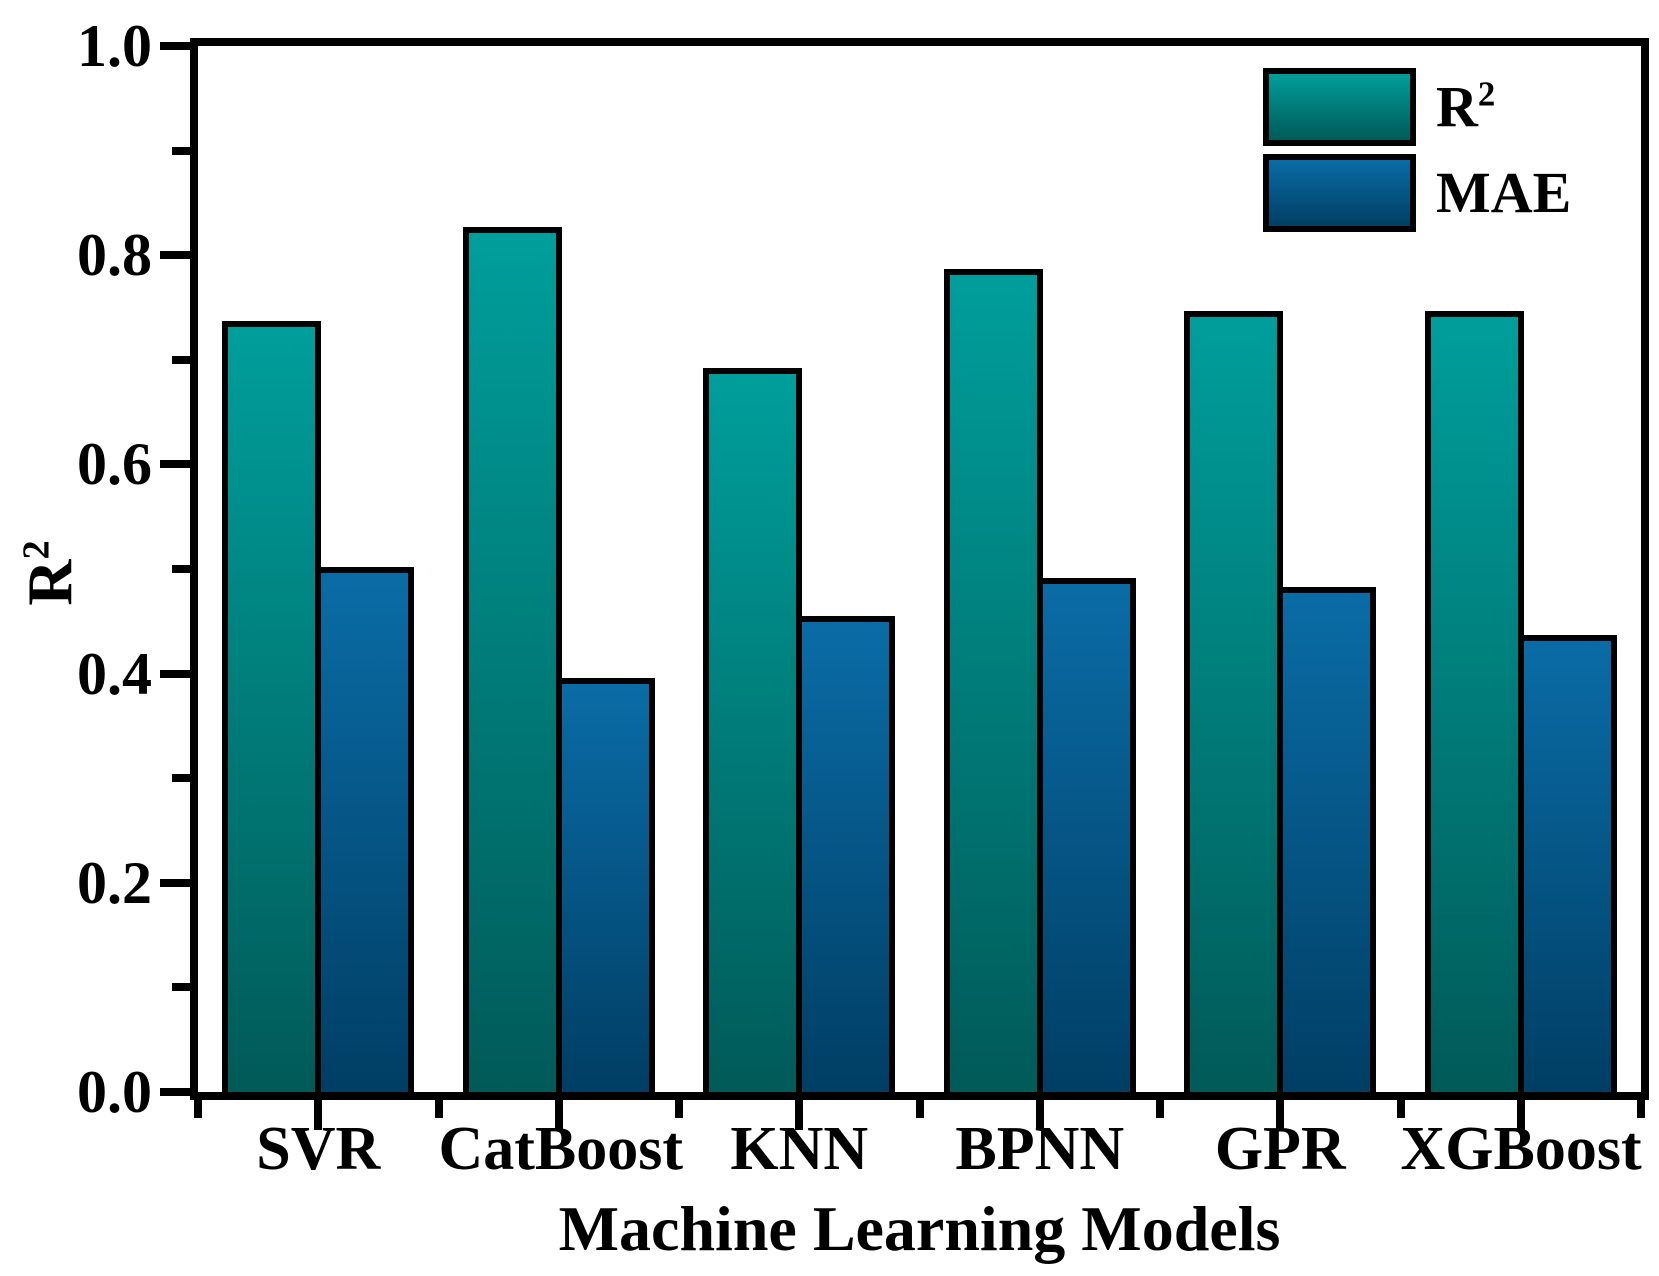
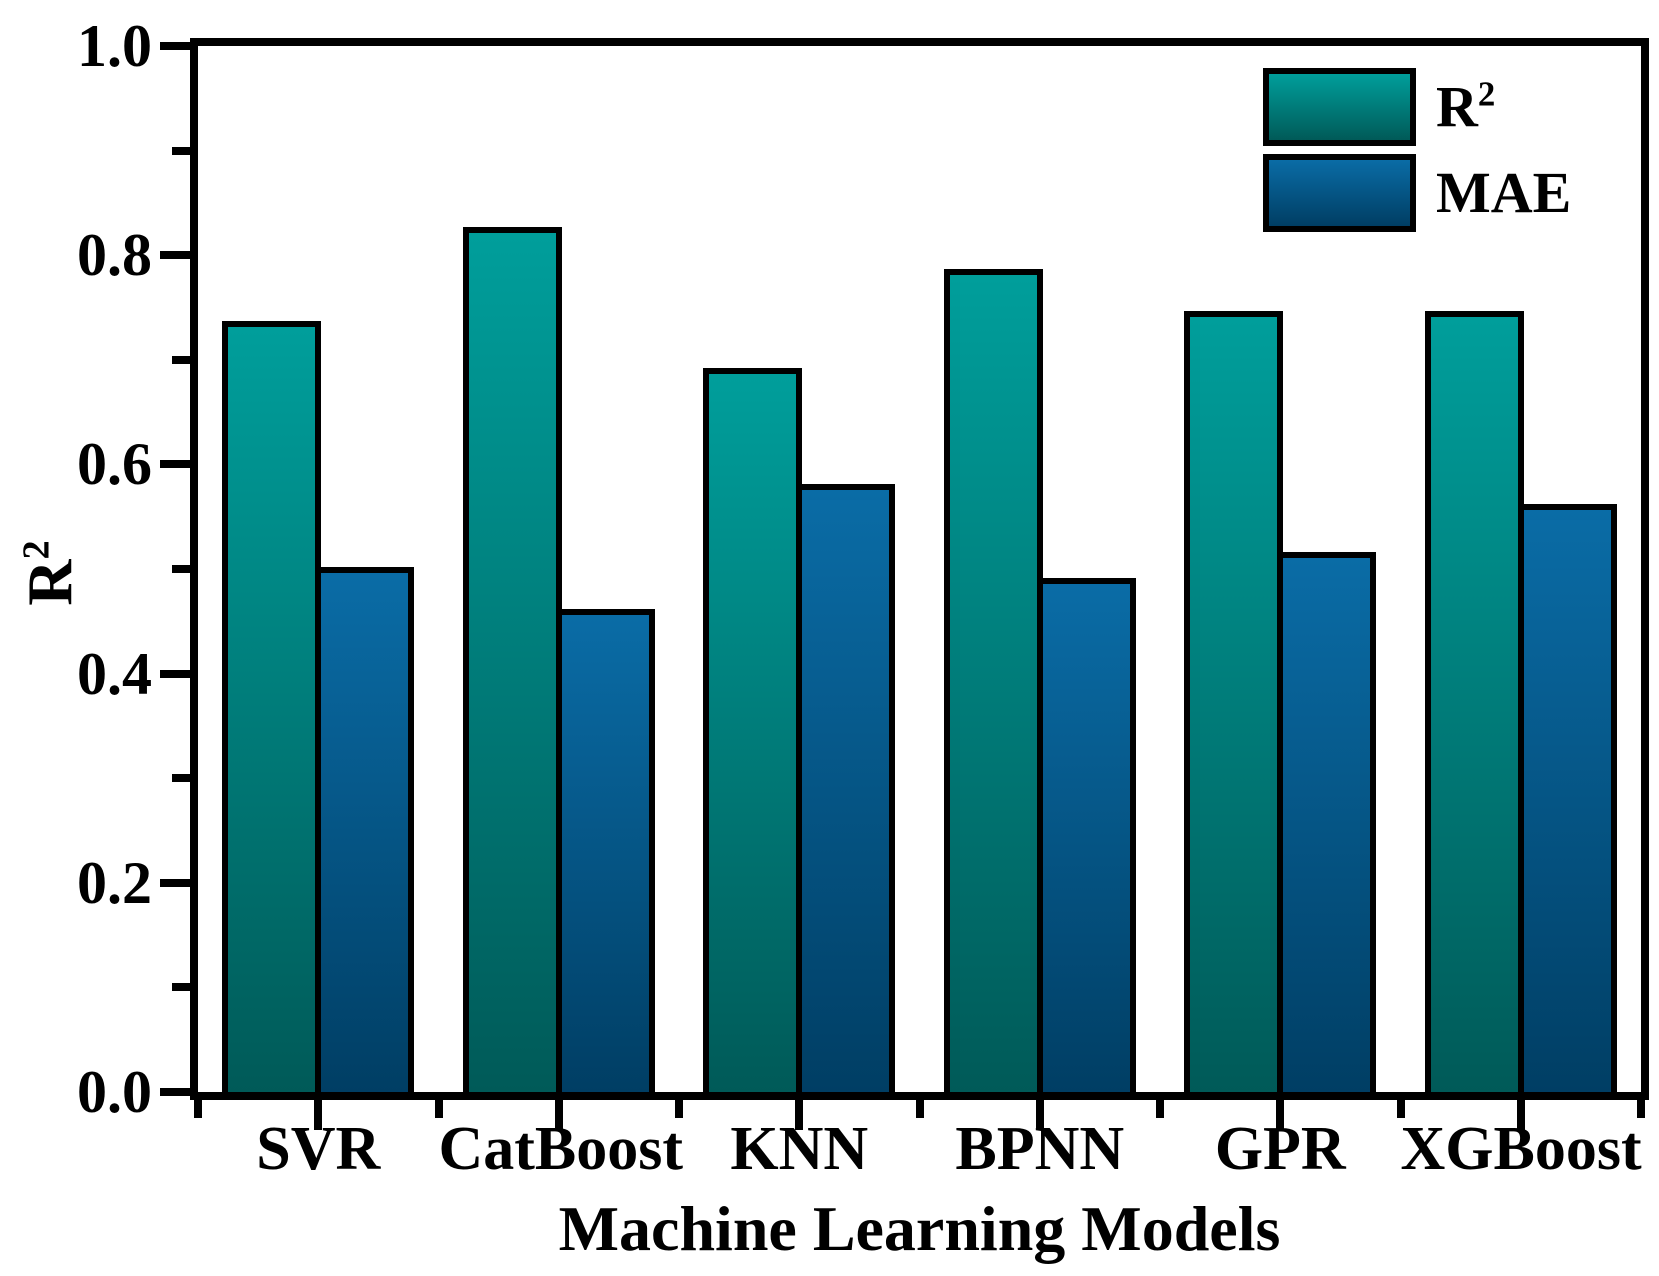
MAE/CatBoost: 0.389 -> 0.455
MAE/KNN: 0.448 -> 0.575
MAE/GPR: 0.476 -> 0.510
MAE/XGBoost: 0.430 -> 0.555
